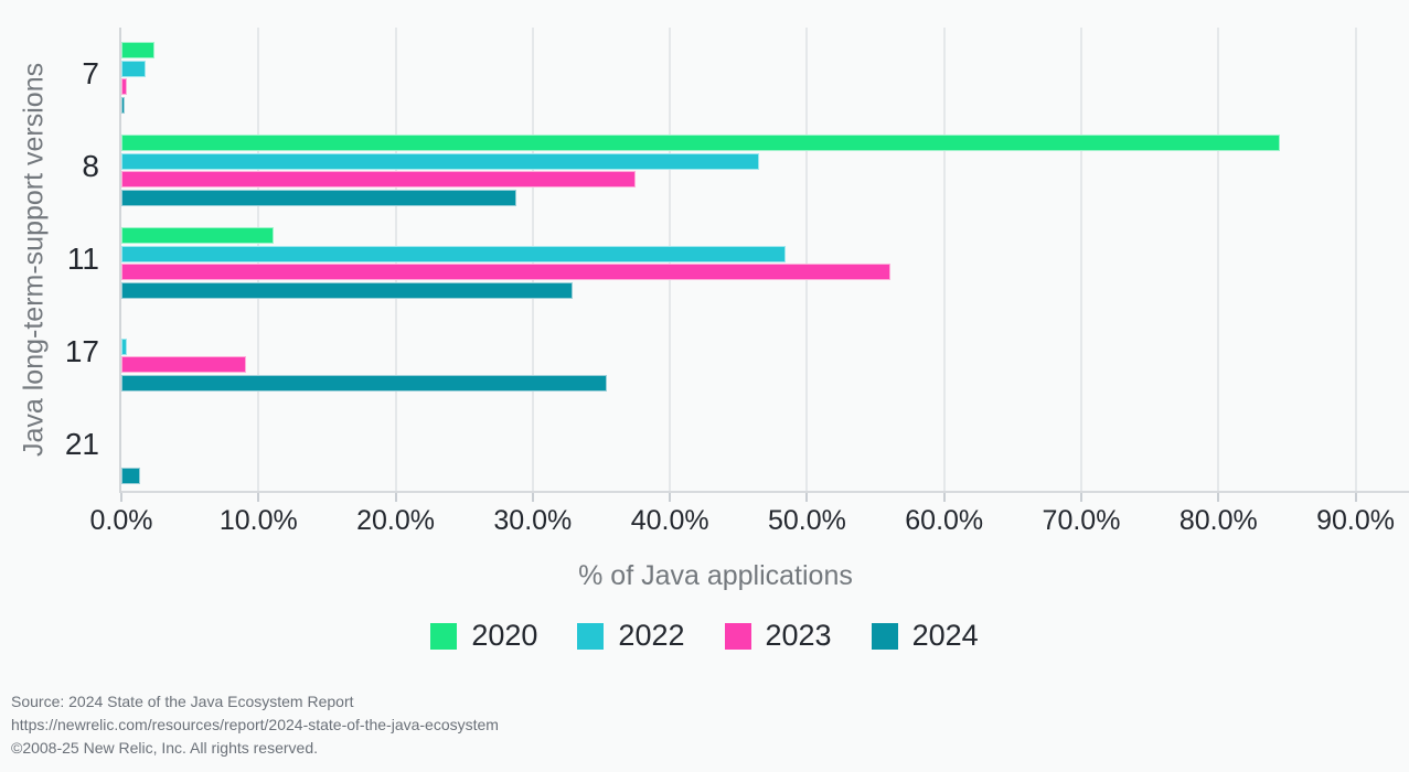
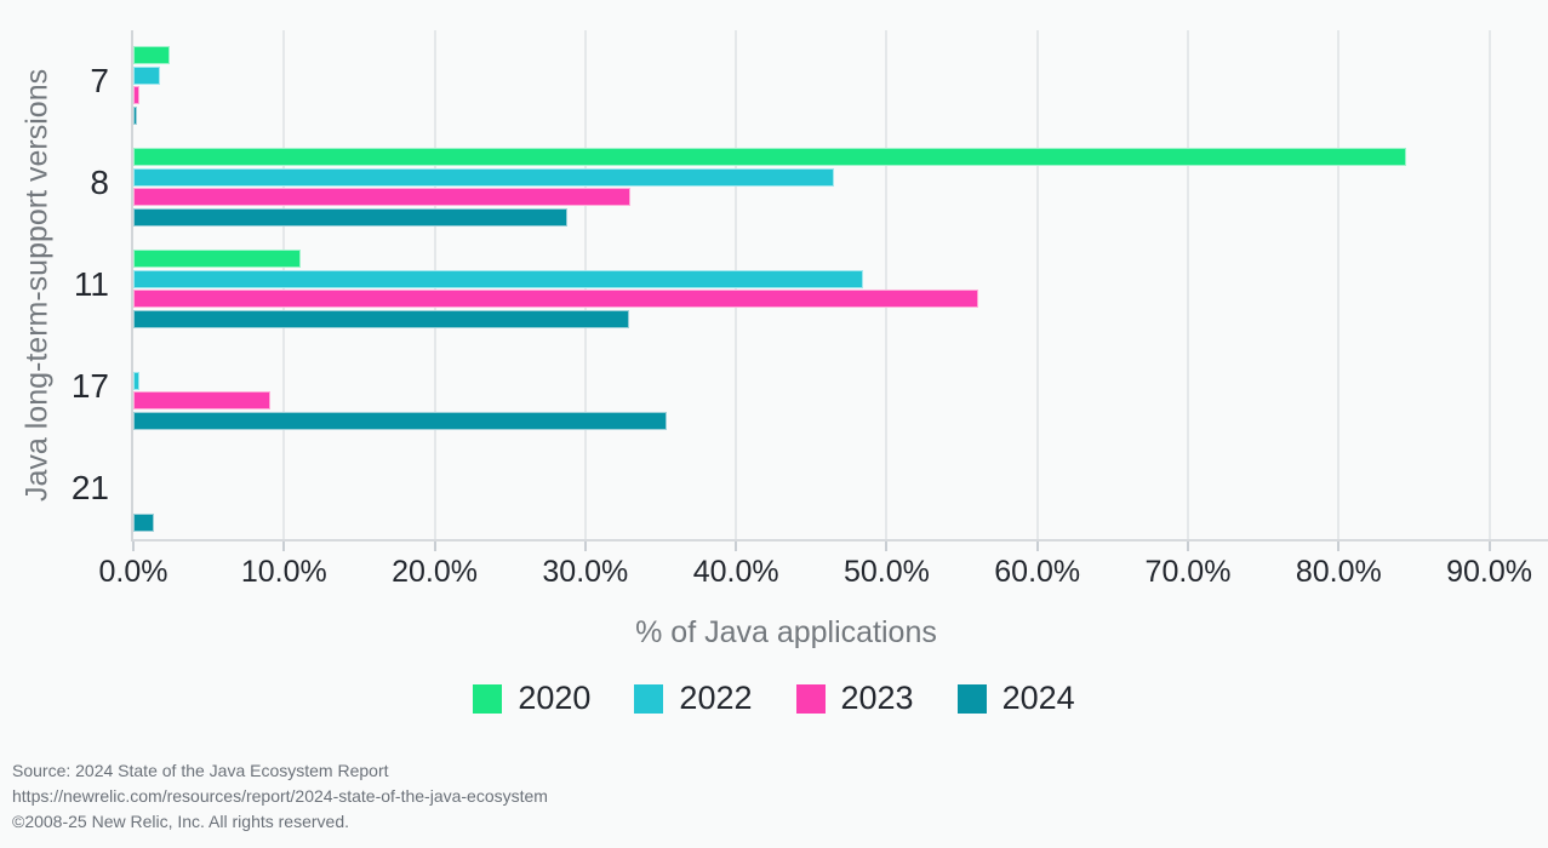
2023/8: 37.5% -> 33.0%
